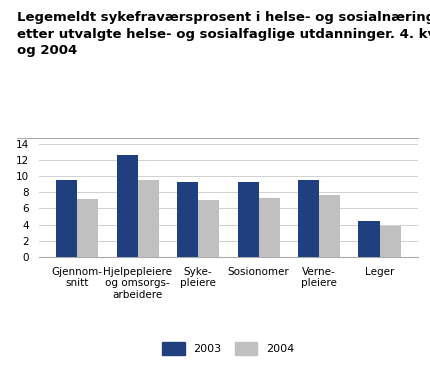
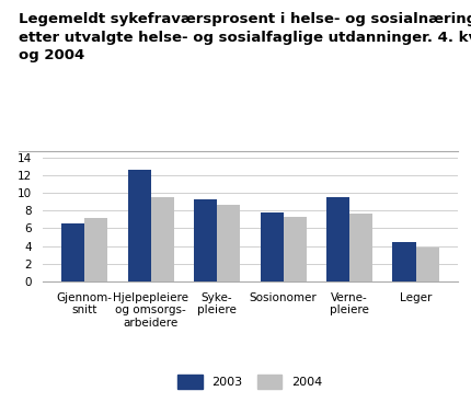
2003/Gjennom- snitt: 9.5 -> 6.6
2004/Syke- pleiere: 7.0 -> 8.6
2003/Sosionomer: 9.3 -> 7.8
